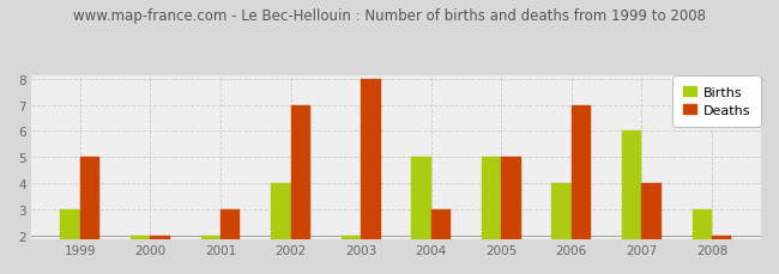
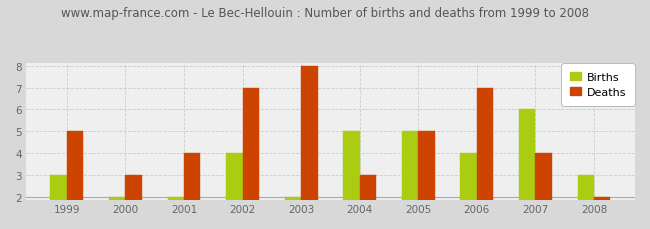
Deaths/2000: 2 -> 3
Deaths/2001: 3 -> 4
